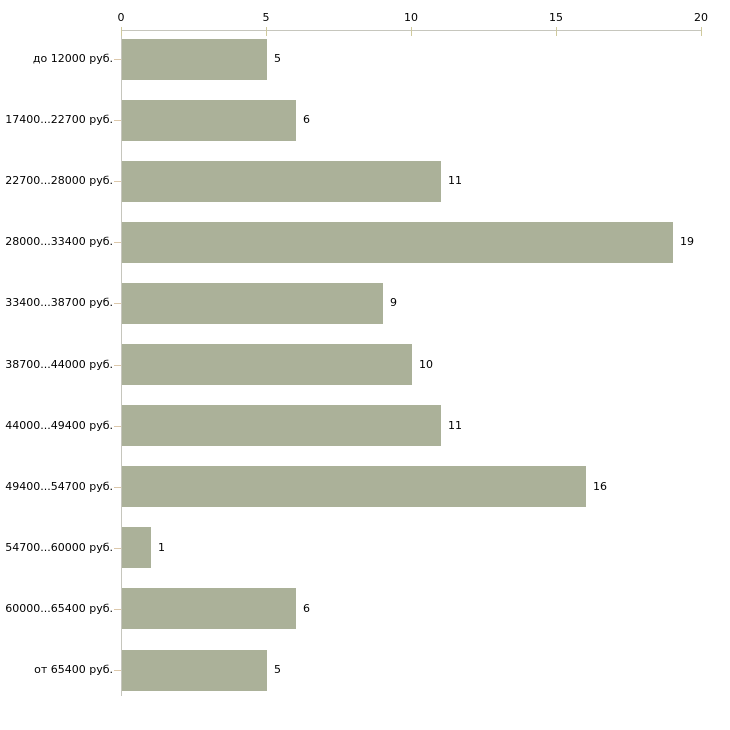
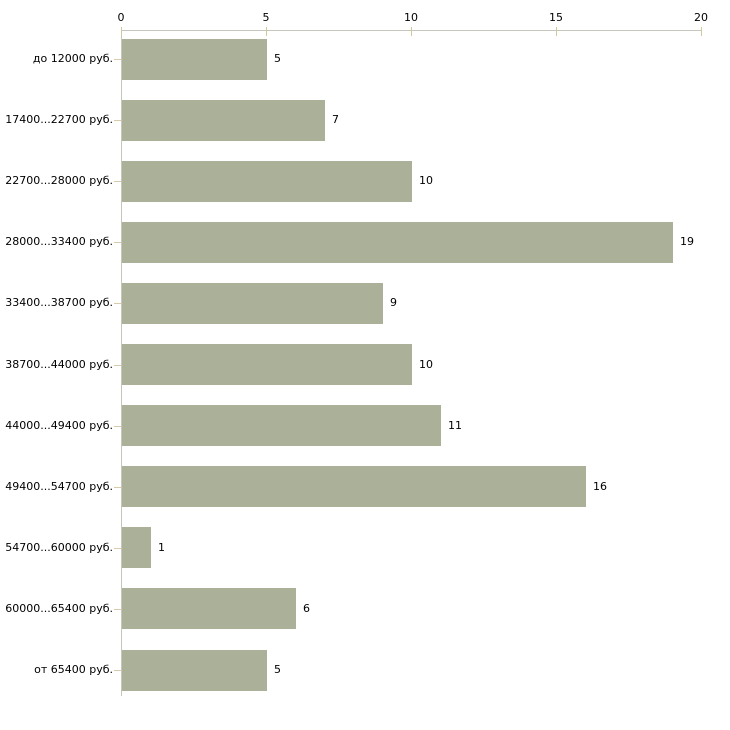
17400...22700 руб.: 6 -> 7
22700...28000 руб.: 11 -> 10
